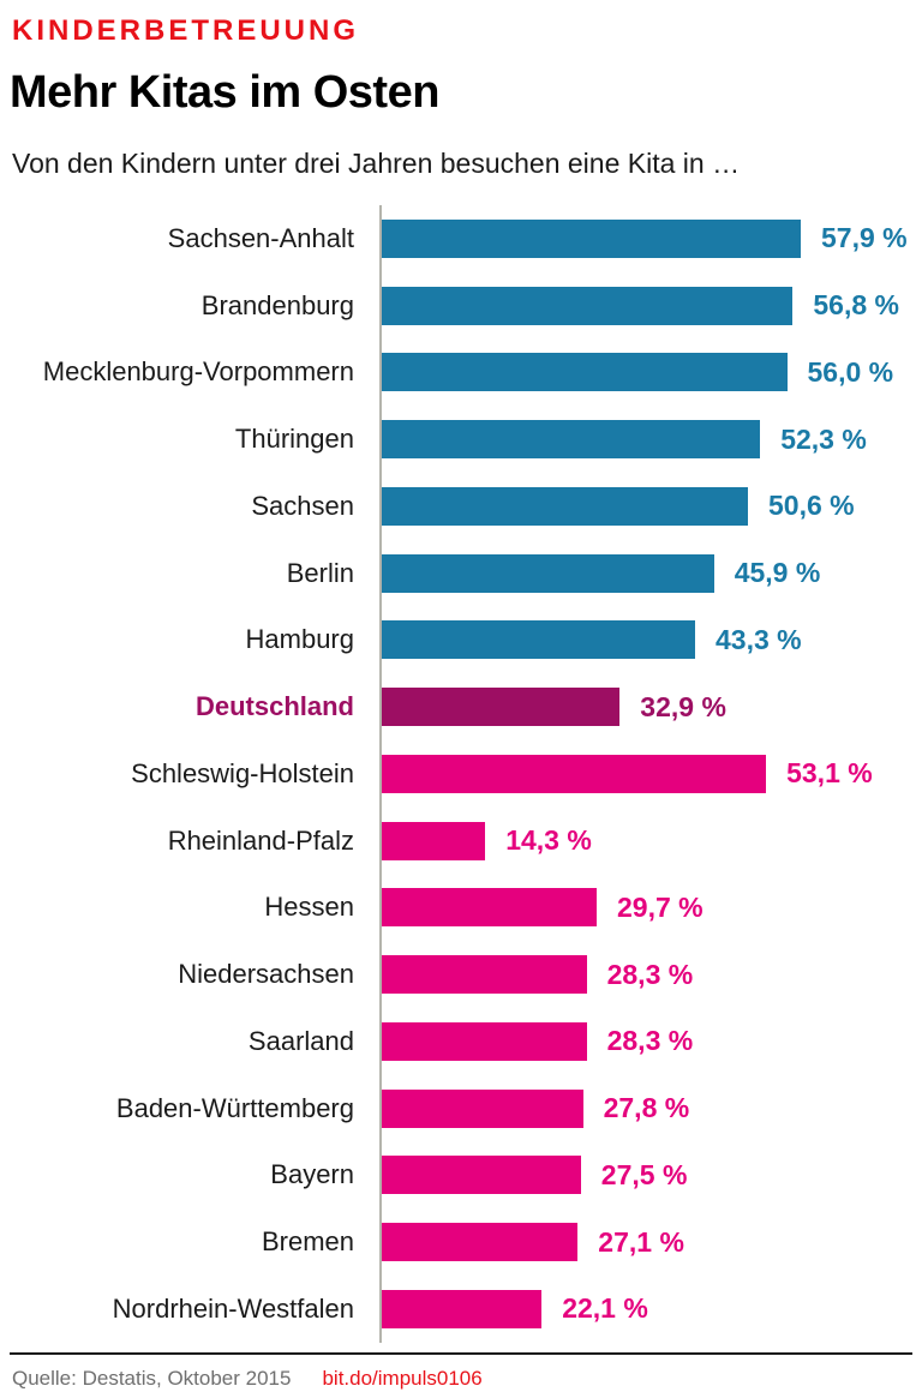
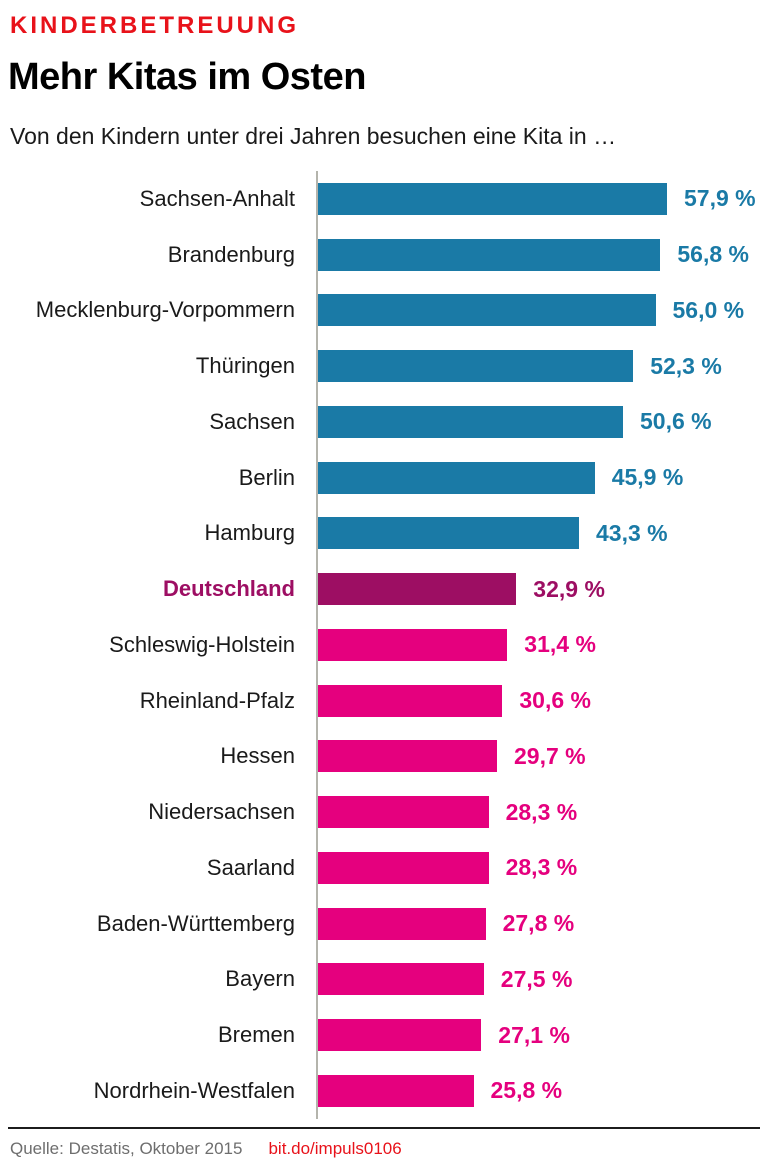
Schleswig-Holstein: 53,1 -> 31,4
Rheinland-Pfalz: 14,3 -> 30,6
Nordrhein-Westfalen: 22,1 -> 25,8
